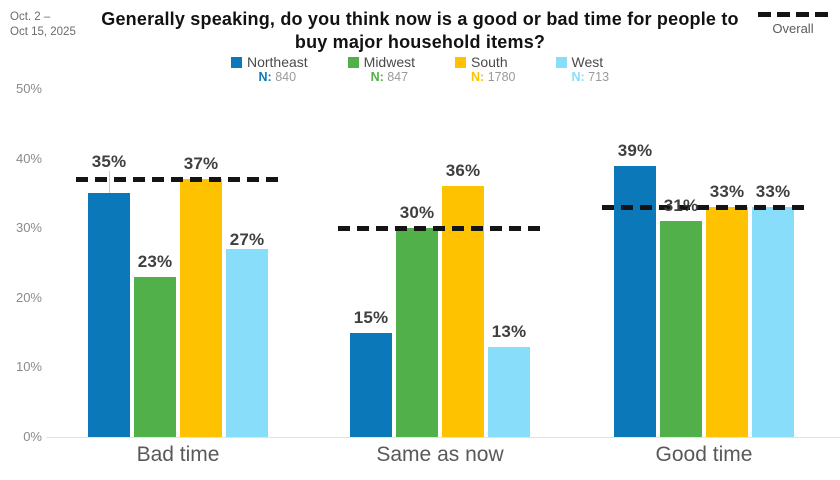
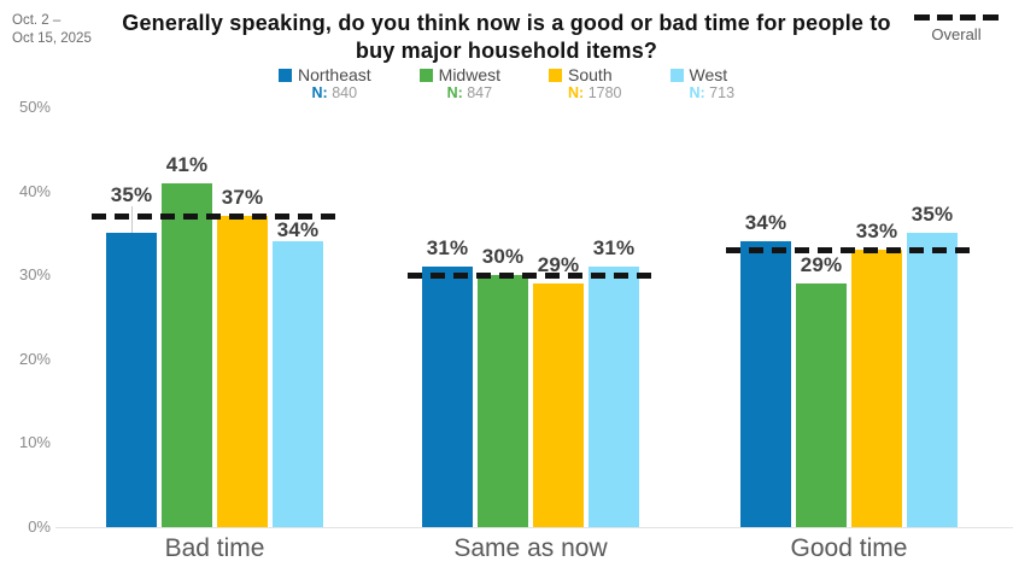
Midwest/Bad time: 23% -> 41%
West/Bad time: 27% -> 34%
Northeast/Same as now: 15% -> 31%
South/Same as now: 36% -> 29%
West/Same as now: 13% -> 31%
Northeast/Good time: 39% -> 34%
Midwest/Good time: 31% -> 29%
West/Good time: 33% -> 35%
